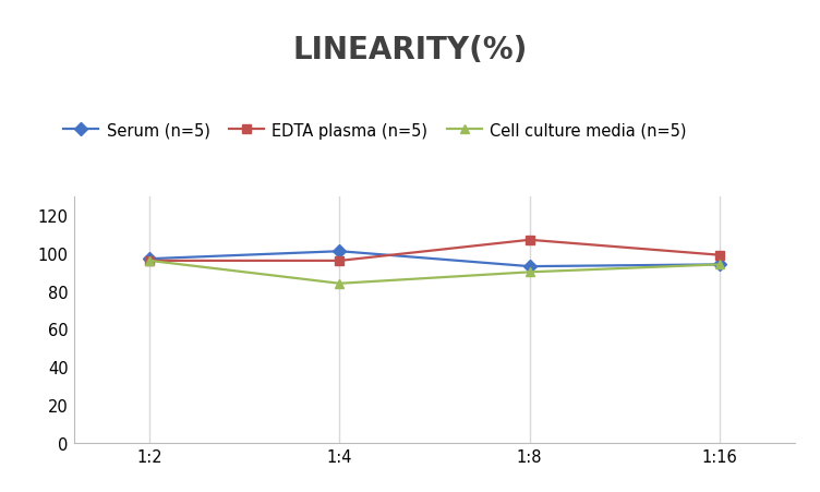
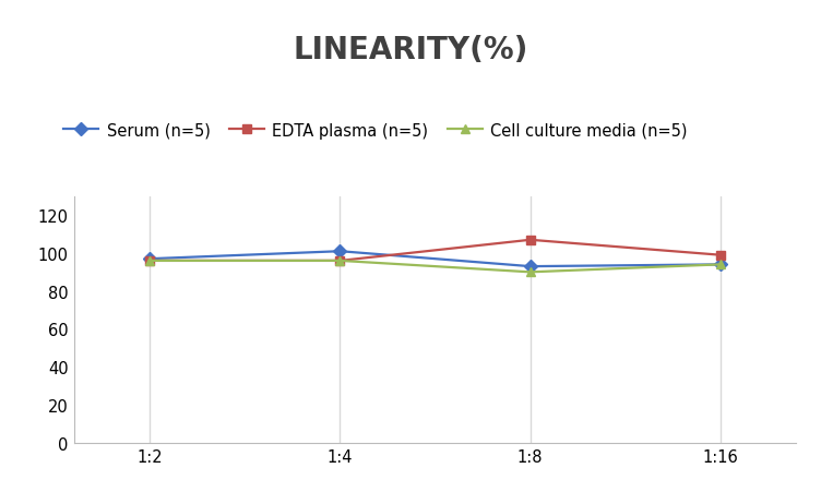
Cell culture media (n=5)/1:4: 84 -> 96
